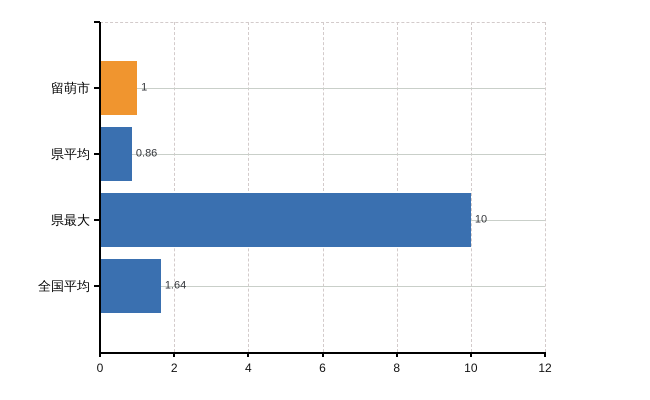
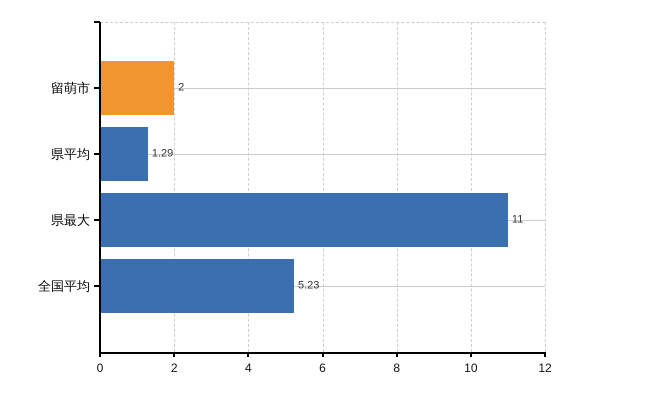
留萌市: 1 -> 2
県平均: 0.86 -> 1.29
県最大: 10 -> 11
全国平均: 1.64 -> 5.23
